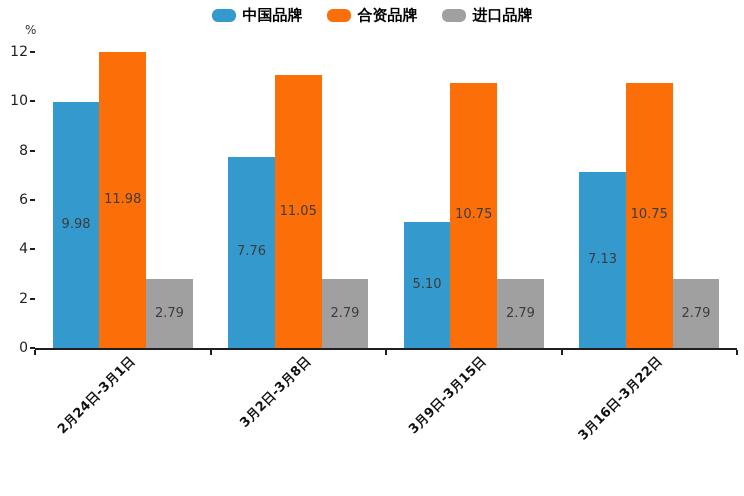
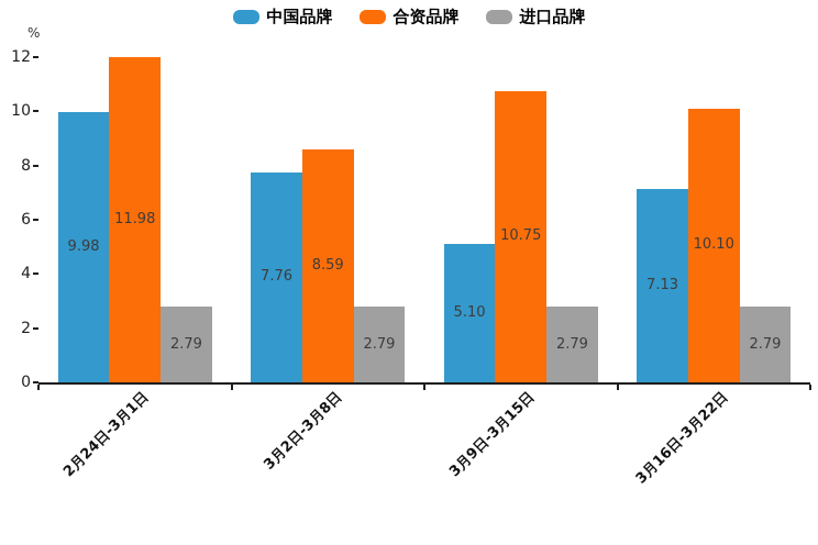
合资品牌/3月2日-3月8日: 11.05 -> 8.59
合资品牌/3月16日-3月22日: 10.75 -> 10.10
